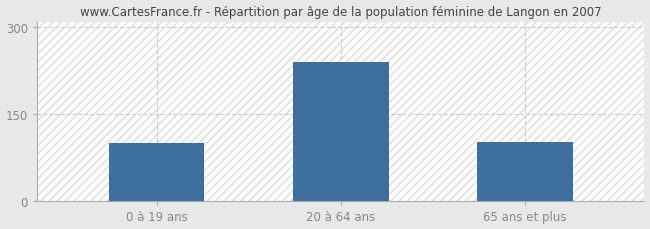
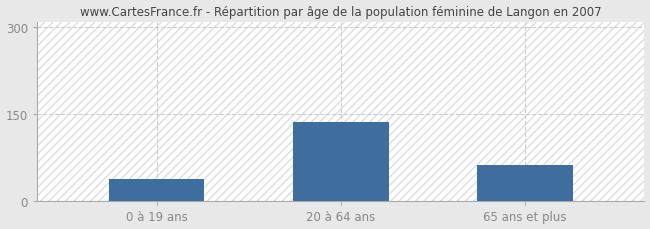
0 à 19 ans: 100 -> 38
20 à 64 ans: 240 -> 136
65 ans et plus: 102 -> 62
